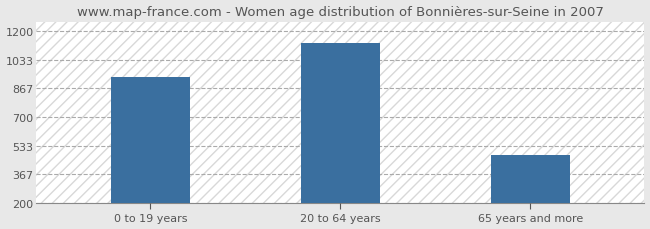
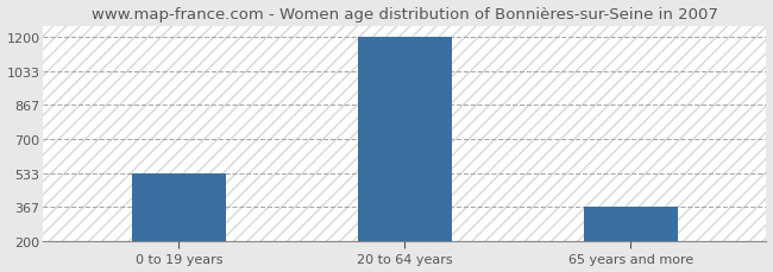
0 to 19 years: 930 -> 530
20 to 64 years: 1130 -> 1200
65 years and more: 480 -> 370
